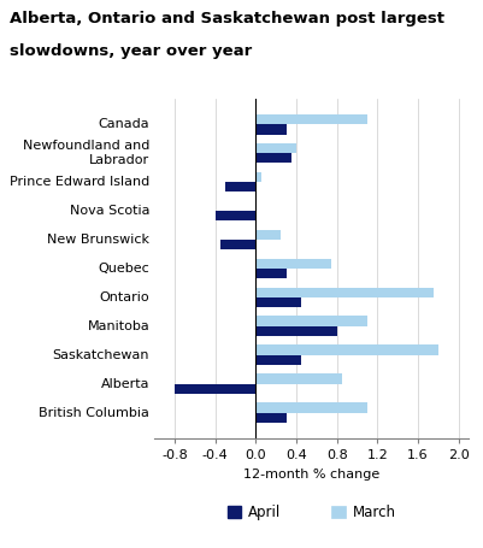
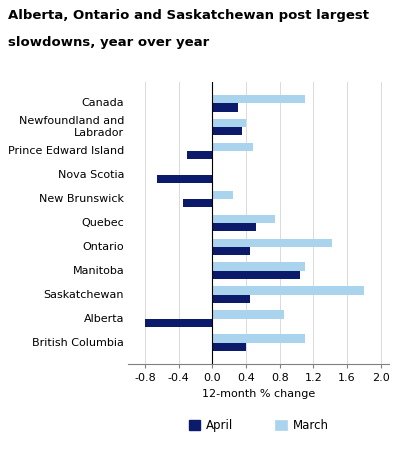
March/Prince Edward Island: 0.05 -> 0.48
April/Nova Scotia: -0.40 -> -0.66
April/Quebec: 0.30 -> 0.52
March/Ontario: 1.75 -> 1.42
April/Manitoba: 0.80 -> 1.04
April/British Columbia: 0.30 -> 0.40
